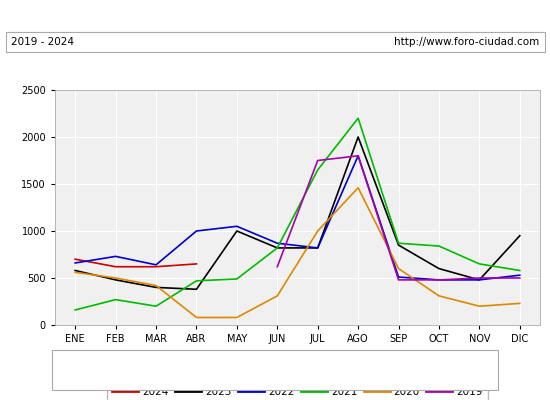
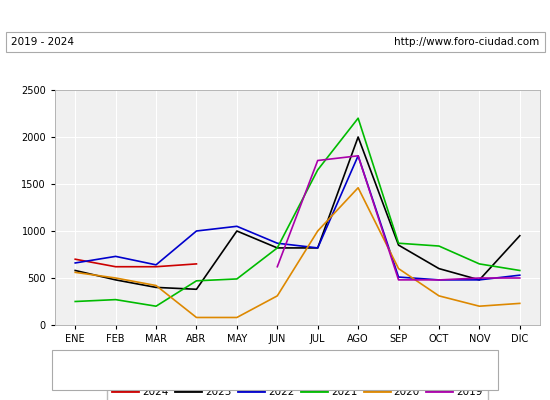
2021/ENE: 160 -> 250
